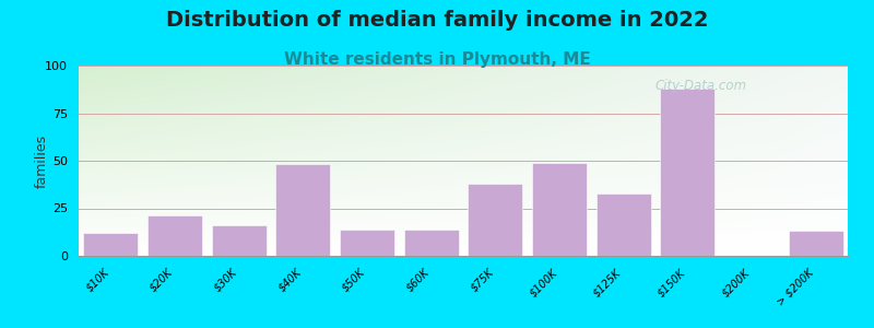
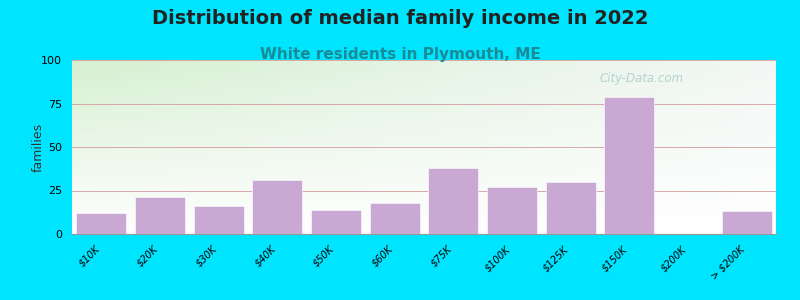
$40K: 48 -> 31
$60K: 14 -> 18
$100K: 49 -> 27
$125K: 33 -> 30
$150K: 88 -> 79
